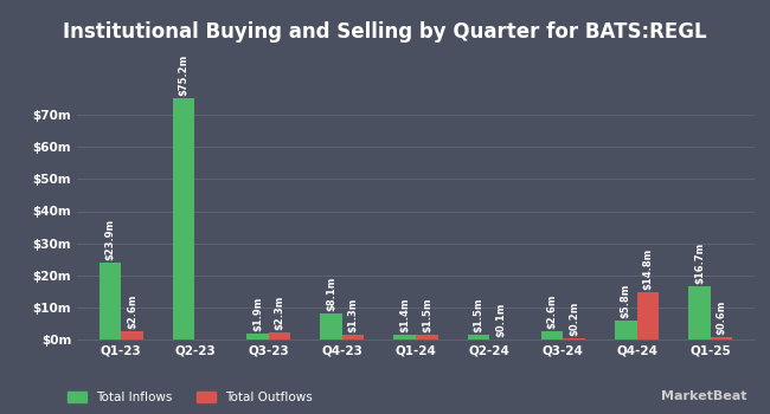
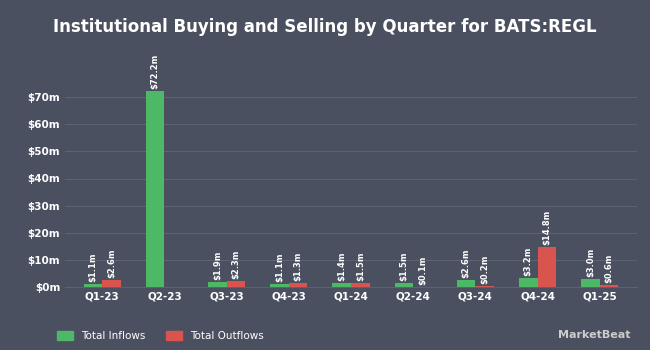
Total Inflows/Q1-23: $23.9m -> $1.1m
Total Inflows/Q2-23: $75.2m -> $72.2m
Total Inflows/Q4-23: $8.1m -> $1.1m
Total Inflows/Q4-24: $5.8m -> $3.2m
Total Inflows/Q1-25: $16.7m -> $3.0m
